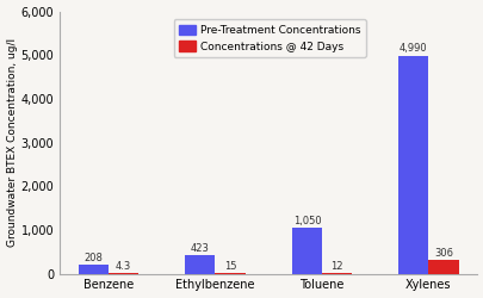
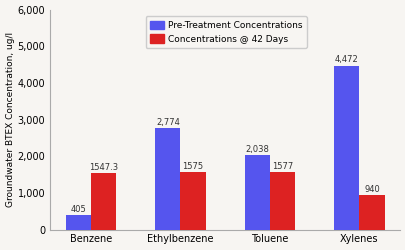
Pre-Treatment Concentrations/Benzene: 208 -> 405
Concentrations @ 42 Days/Benzene: 4.3 -> 1547.3
Pre-Treatment Concentrations/Ethylbenzene: 423 -> 2,774
Concentrations @ 42 Days/Ethylbenzene: 15 -> 1575
Pre-Treatment Concentrations/Toluene: 1,050 -> 2,038
Concentrations @ 42 Days/Toluene: 12 -> 1577
Pre-Treatment Concentrations/Xylenes: 4,990 -> 4,472
Concentrations @ 42 Days/Xylenes: 306 -> 940
